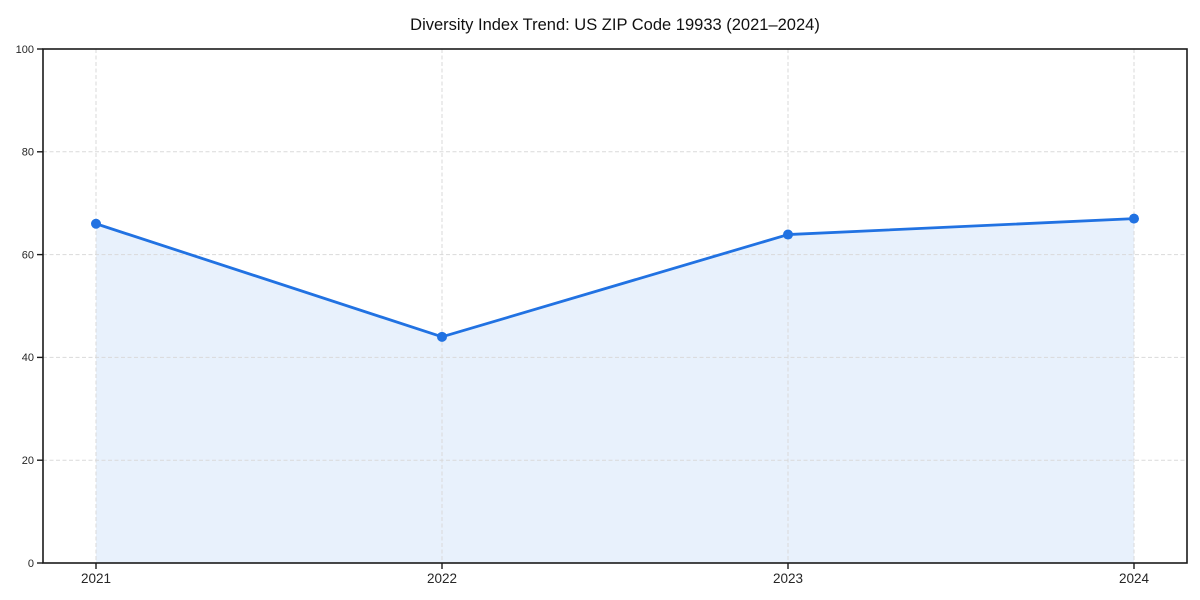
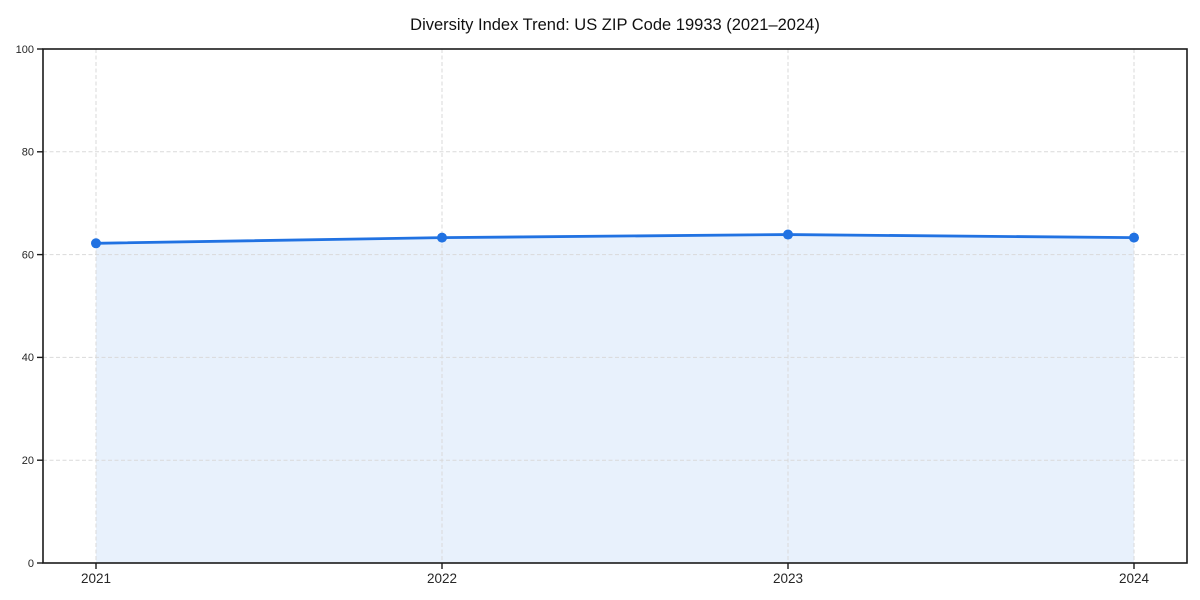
2021: 66 -> 62
2022: 44 -> 63
2024: 67 -> 63
